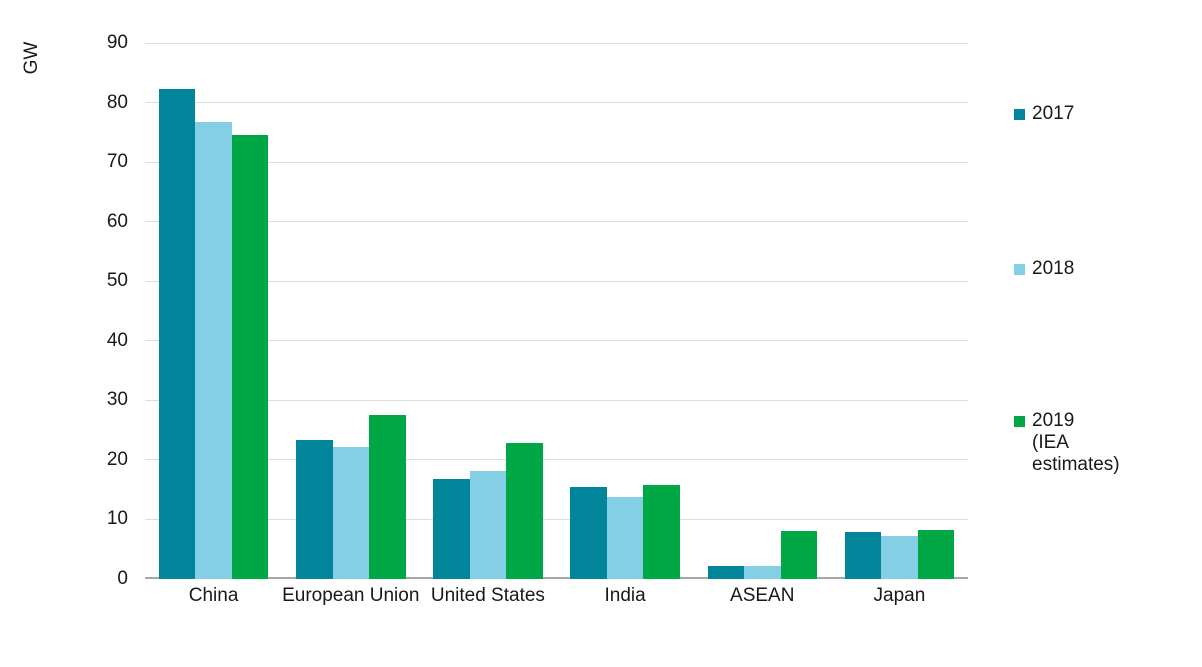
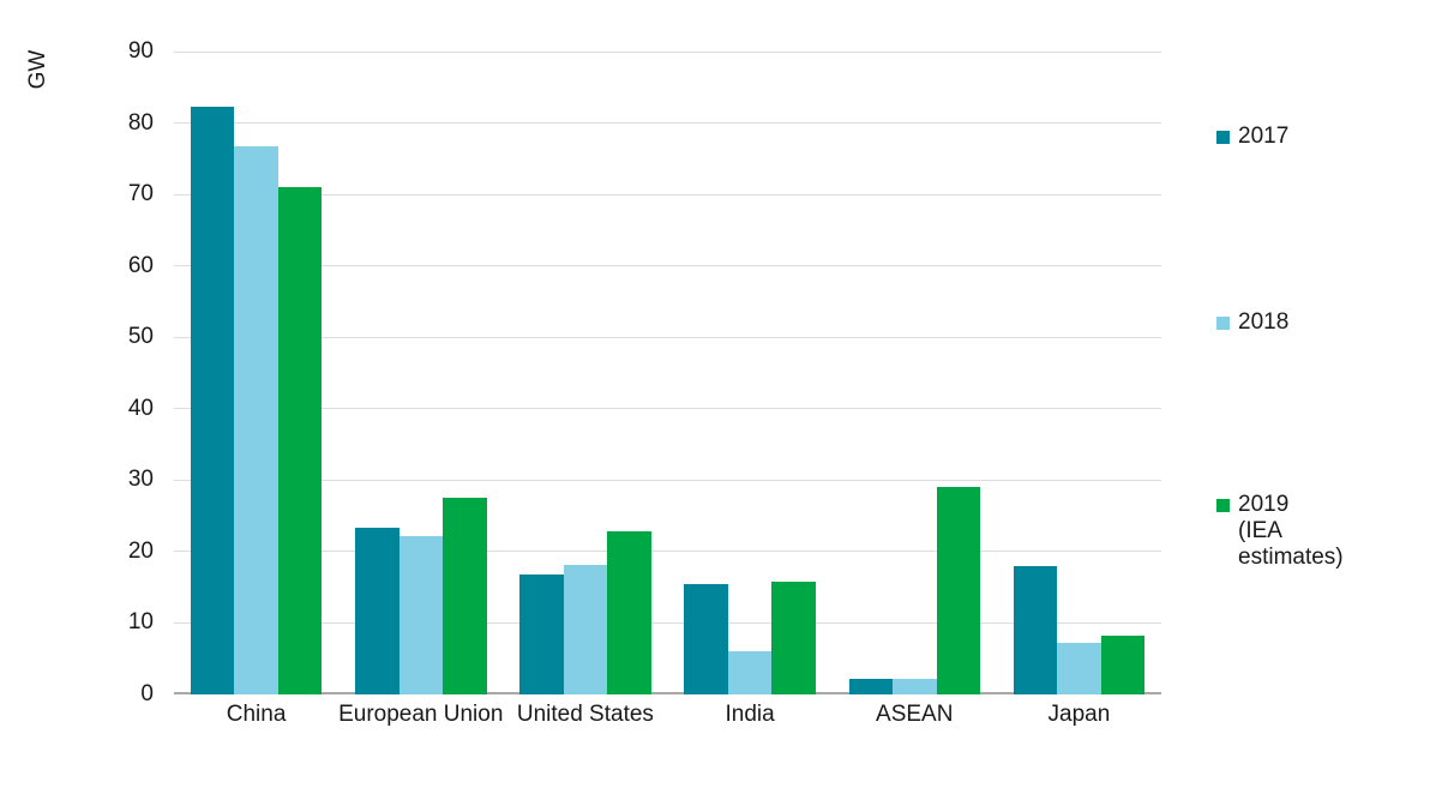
2019 (IEA estimates)/China: 74 -> 71
2018/India: 14 -> 6
2019 (IEA estimates)/ASEAN: 8 -> 29
2017/Japan: 8 -> 18
